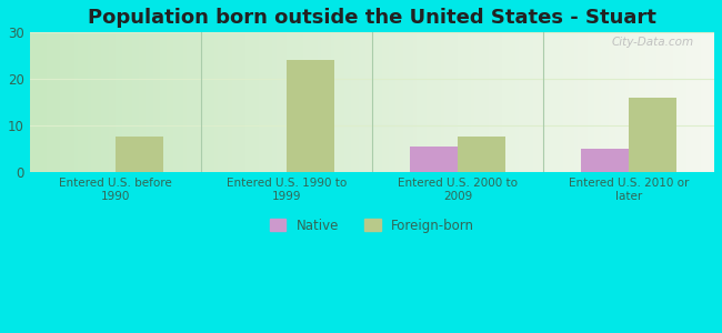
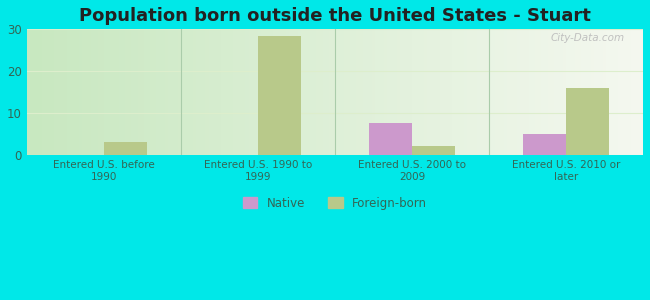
Foreign-born/Entered U.S. before 1990: 7.5 -> 3.0
Foreign-born/Entered U.S. 1990 to 1999: 24.0 -> 28.5
Native/Entered U.S. 2000 to 2009: 5.5 -> 7.5
Foreign-born/Entered U.S. 2000 to 2009: 7.5 -> 2.0
